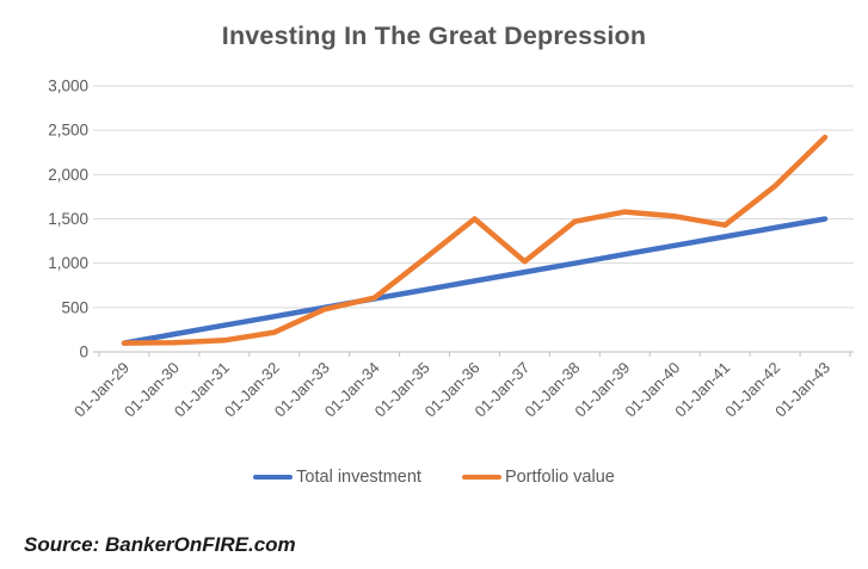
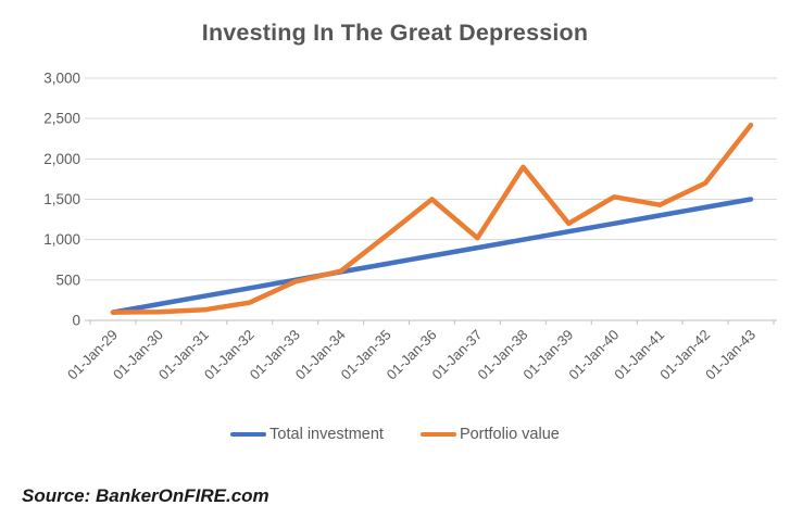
Portfolio value/01-Jan-38: 1500 -> 1900
Portfolio value/01-Jan-39: 1600 -> 1200
Portfolio value/01-Jan-42: 1900 -> 1700
